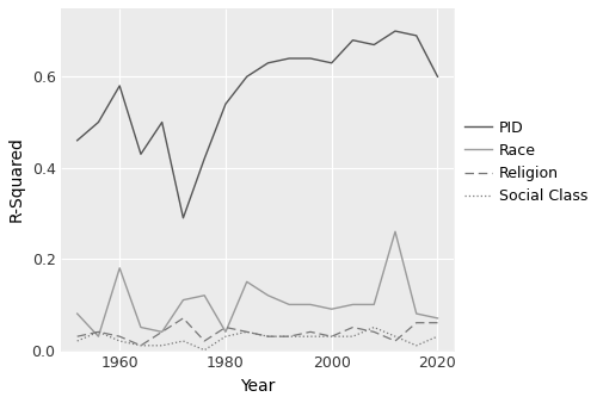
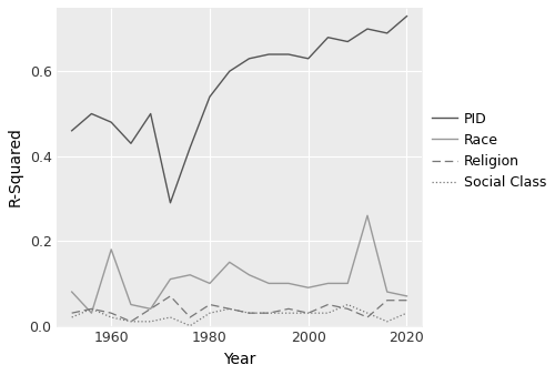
PID/1960: 0.58 -> 0.48
Race/1980: 0.04 -> 0.10
PID/2020: 0.60 -> 0.73
